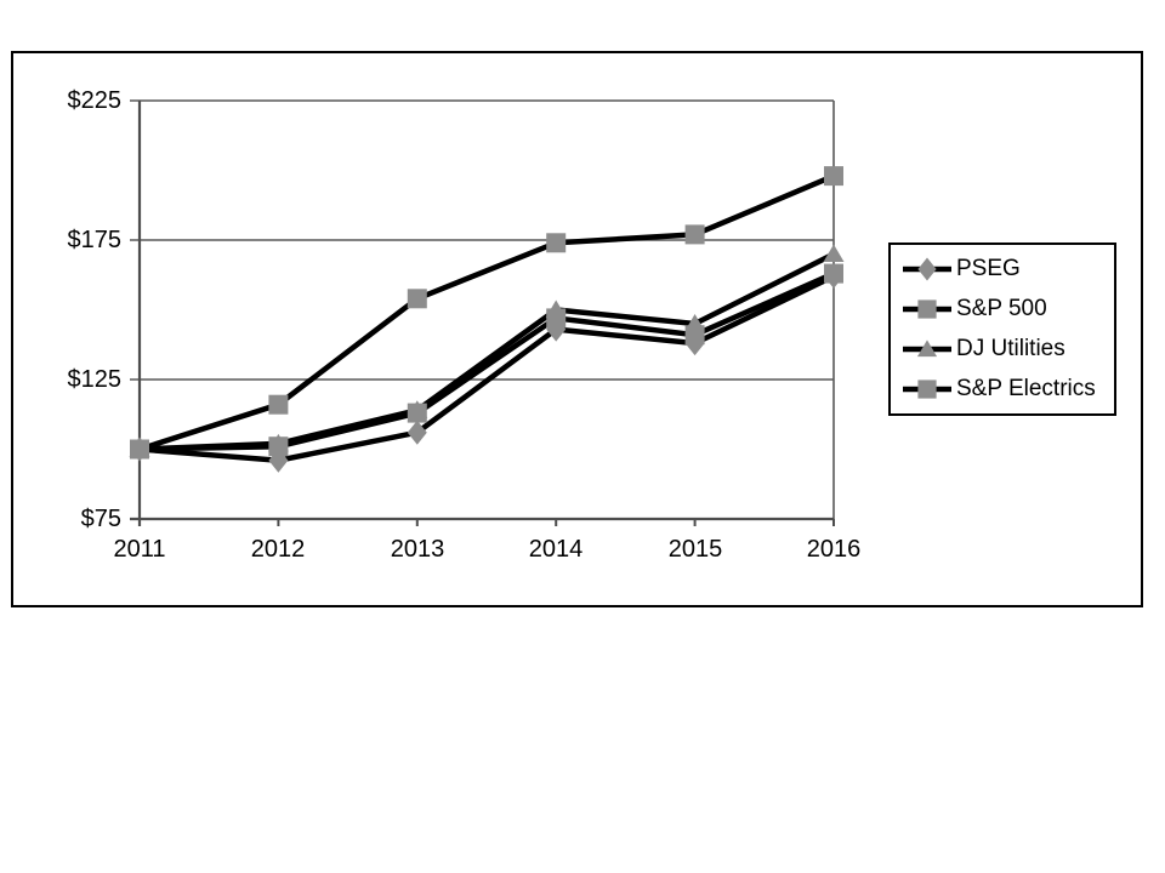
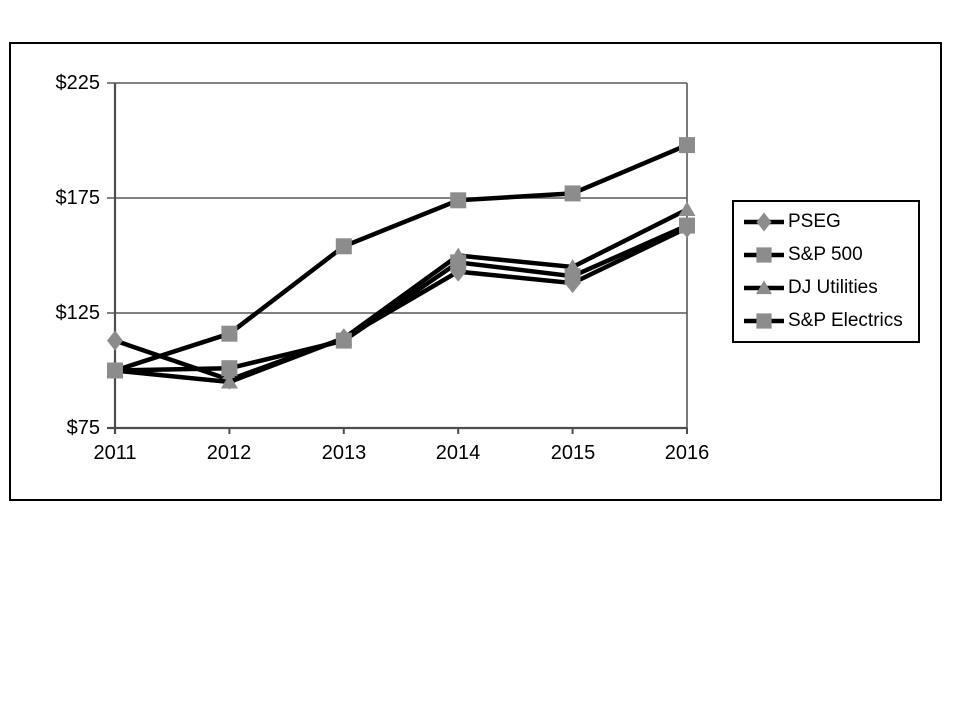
PSEG/2011: $100 -> $113
DJ Utilities/2012: $102 -> $95
PSEG/2013: $106 -> $114
